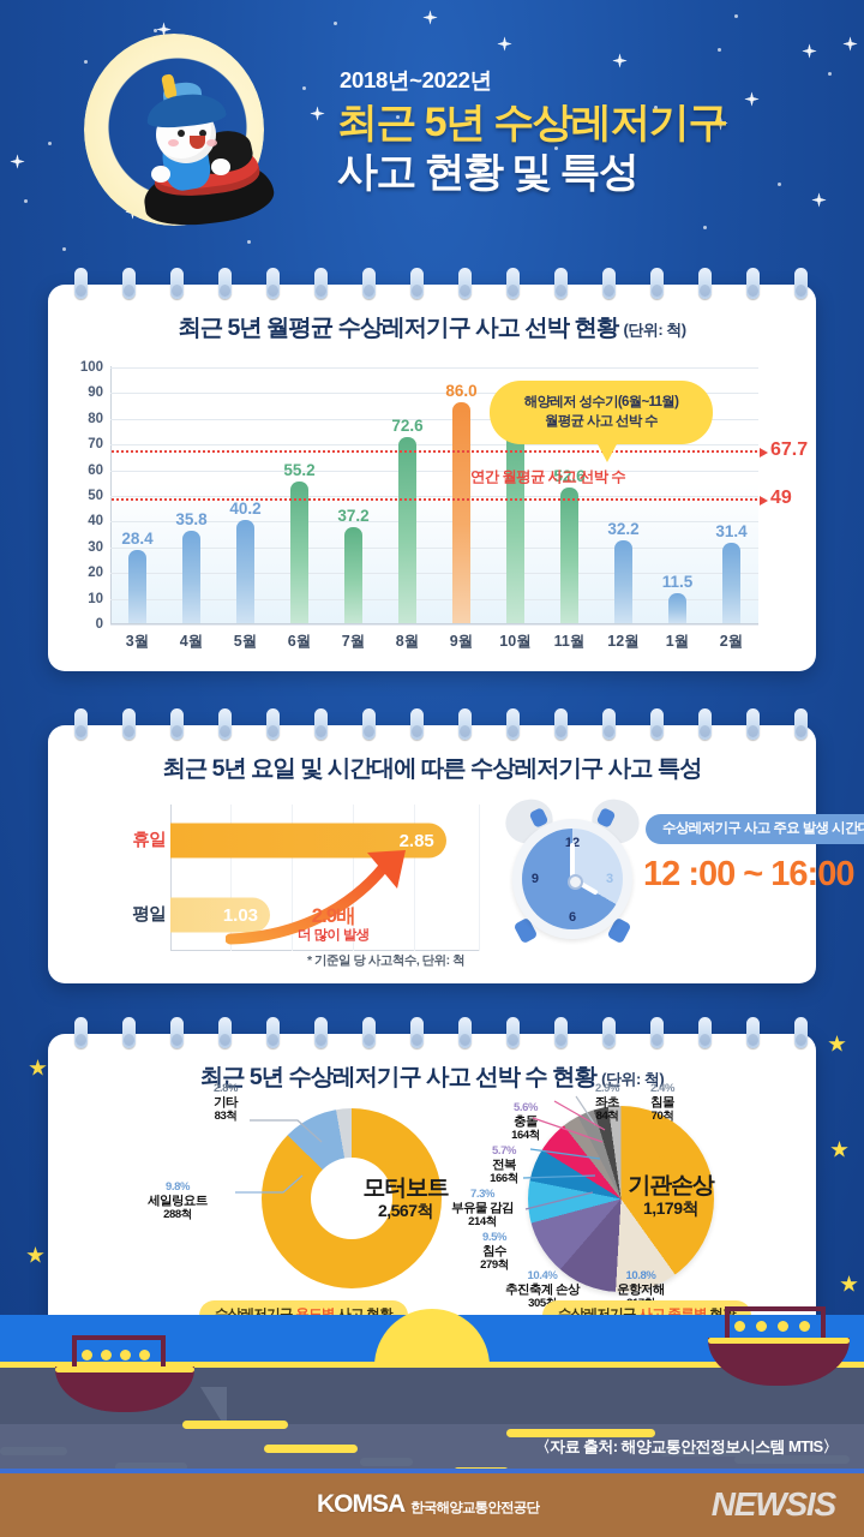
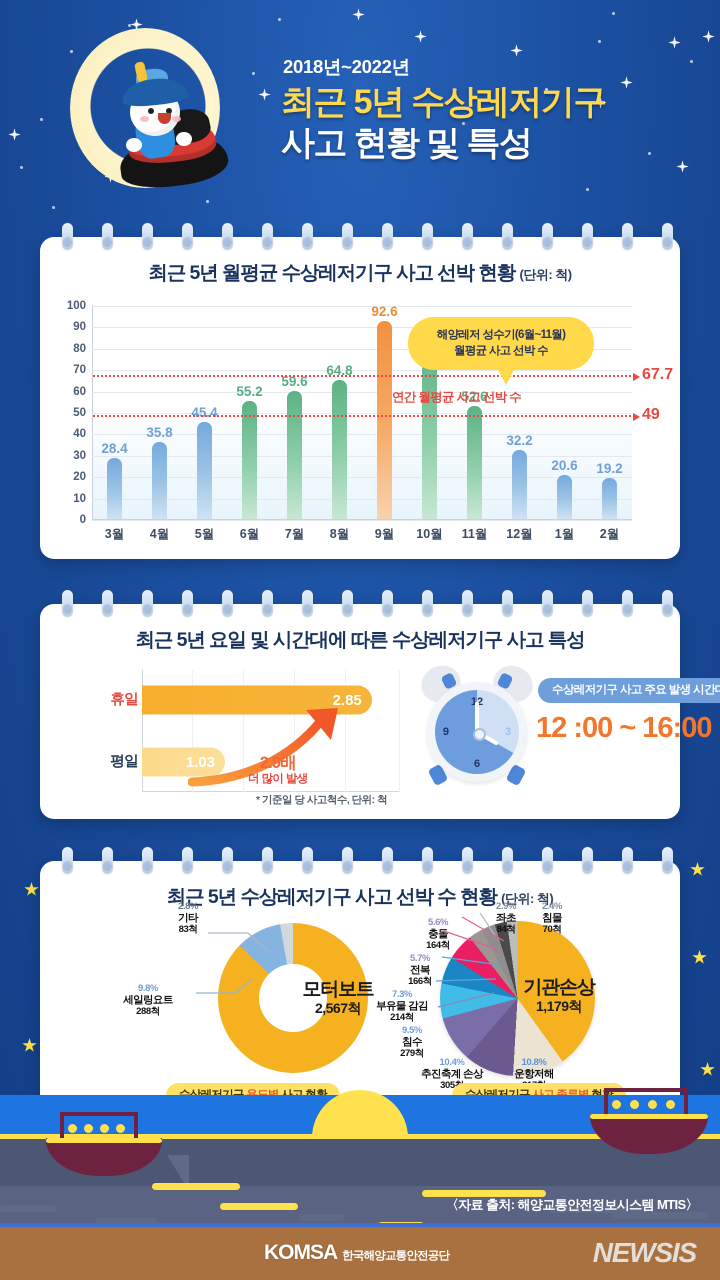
최근 5년 월평균 수상레저기구 사고 선박 현황/5월: 40.2 -> 45.4
최근 5년 월평균 수상레저기구 사고 선박 현황/7월: 37.2 -> 59.6
최근 5년 월평균 수상레저기구 사고 선박 현황/8월: 72.6 -> 64.8
최근 5년 월평균 수상레저기구 사고 선박 현황/9월: 86.0 -> 92.6
최근 5년 월평균 수상레저기구 사고 선박 현황/1월: 11.5 -> 20.6
최근 5년 월평균 수상레저기구 사고 선박 현황/2월: 31.4 -> 19.2
